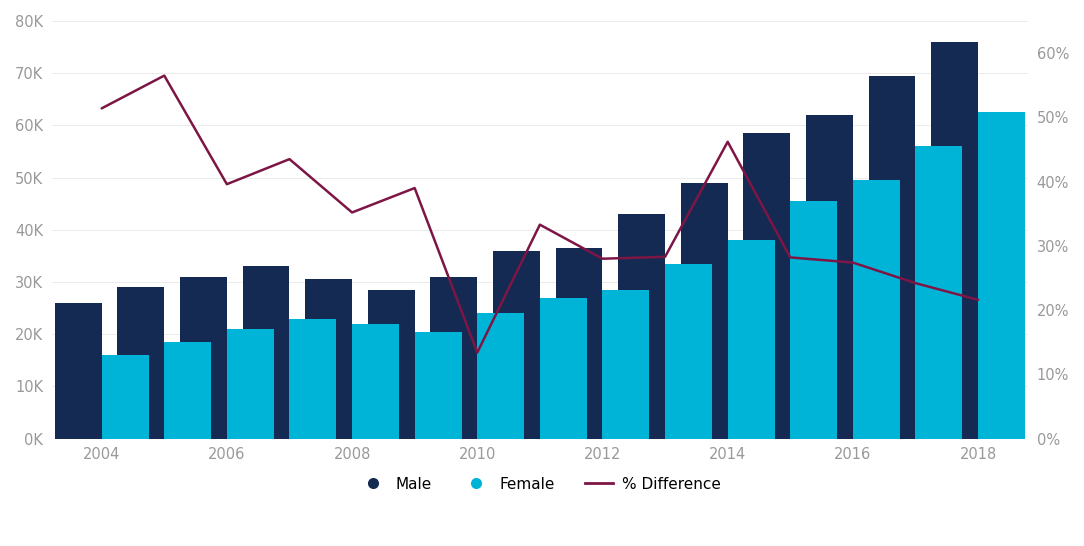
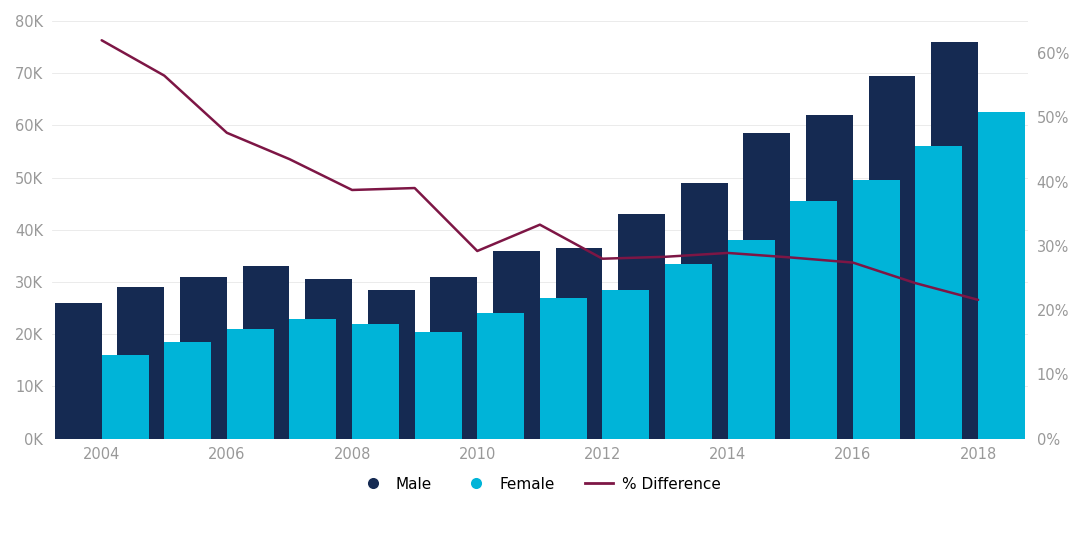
% Difference/2004: 51.4% -> 62.0%
% Difference/2006: 39.6% -> 47.6%
% Difference/2008: 35.2% -> 38.7%
% Difference/2010: 13.4% -> 29.2%
% Difference/2014: 46.2% -> 28.9%
